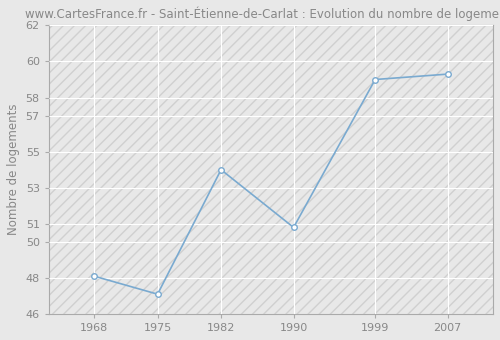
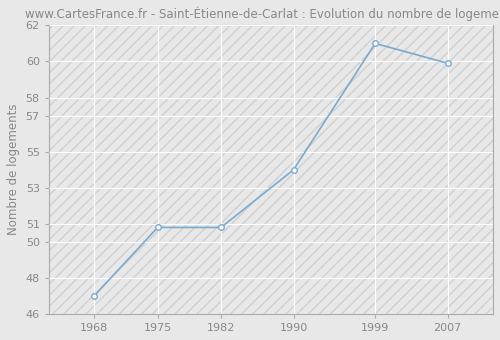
1968: 48.1 -> 47.0
1975: 47.1 -> 50.8
1982: 54.0 -> 50.8
1990: 50.8 -> 54.0
1999: 59.0 -> 61.0
2007: 59.3 -> 59.9
